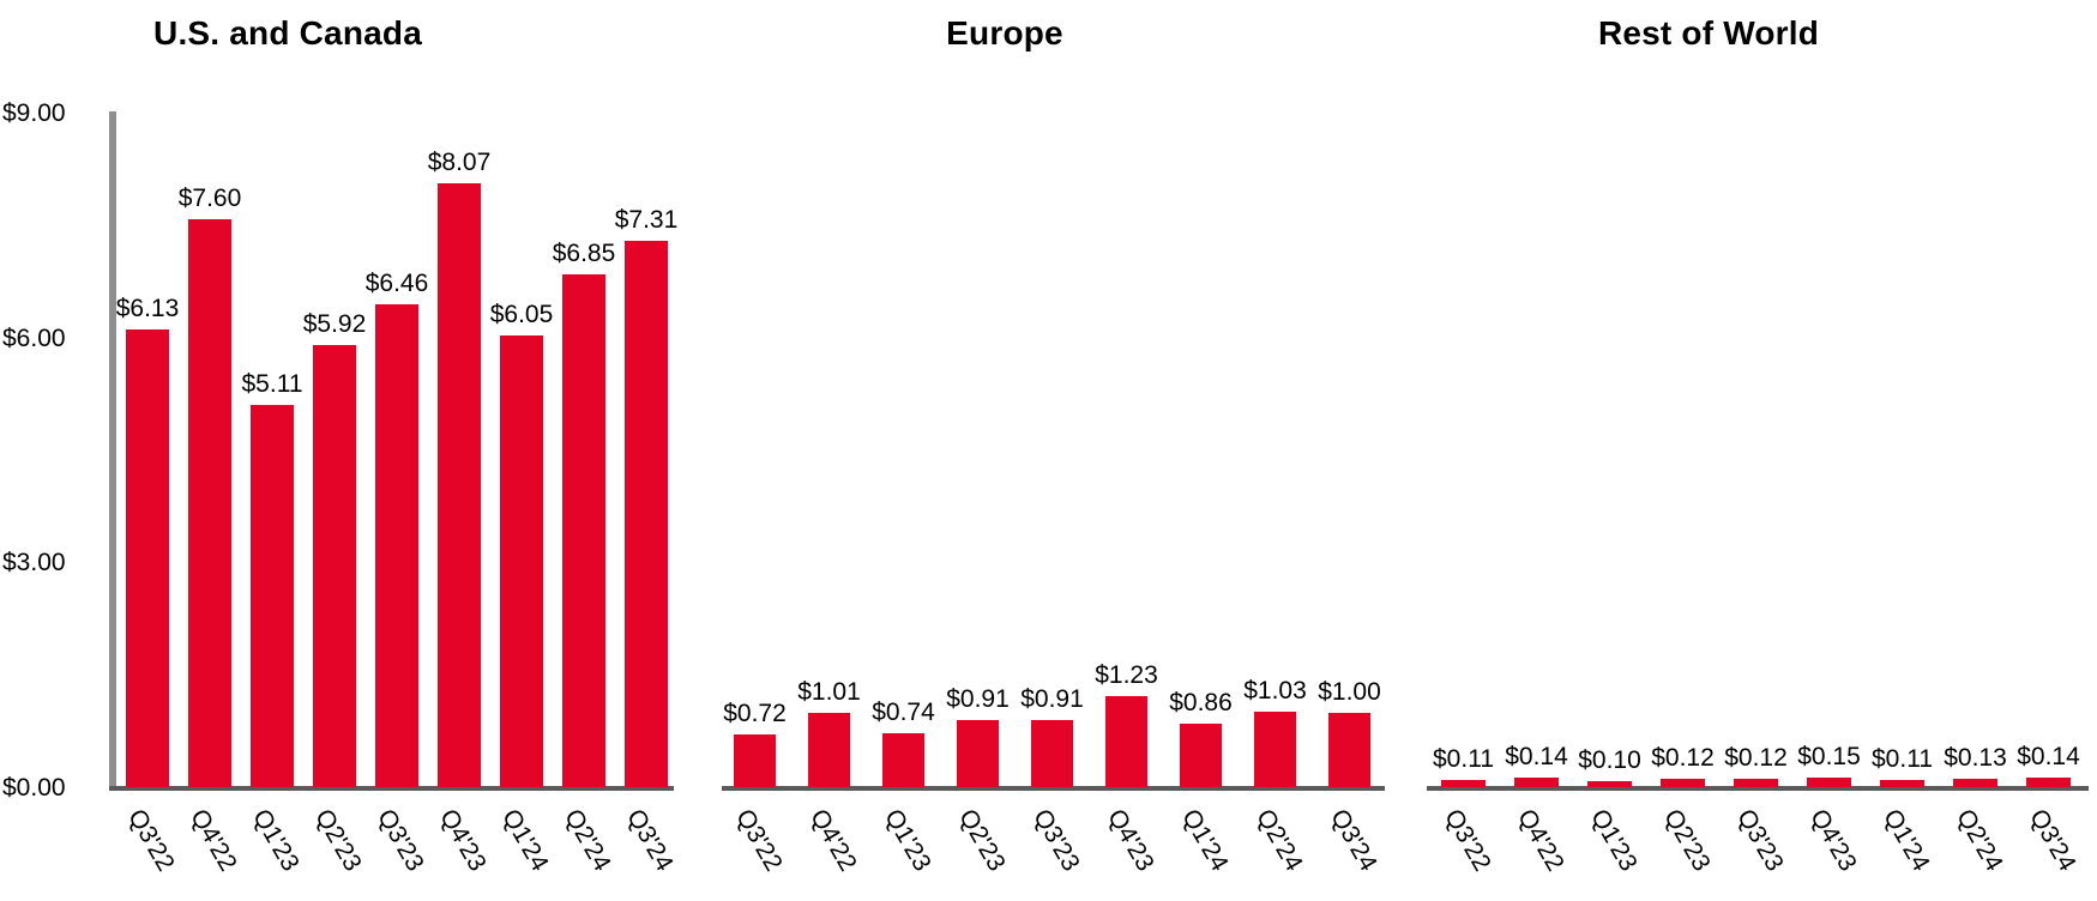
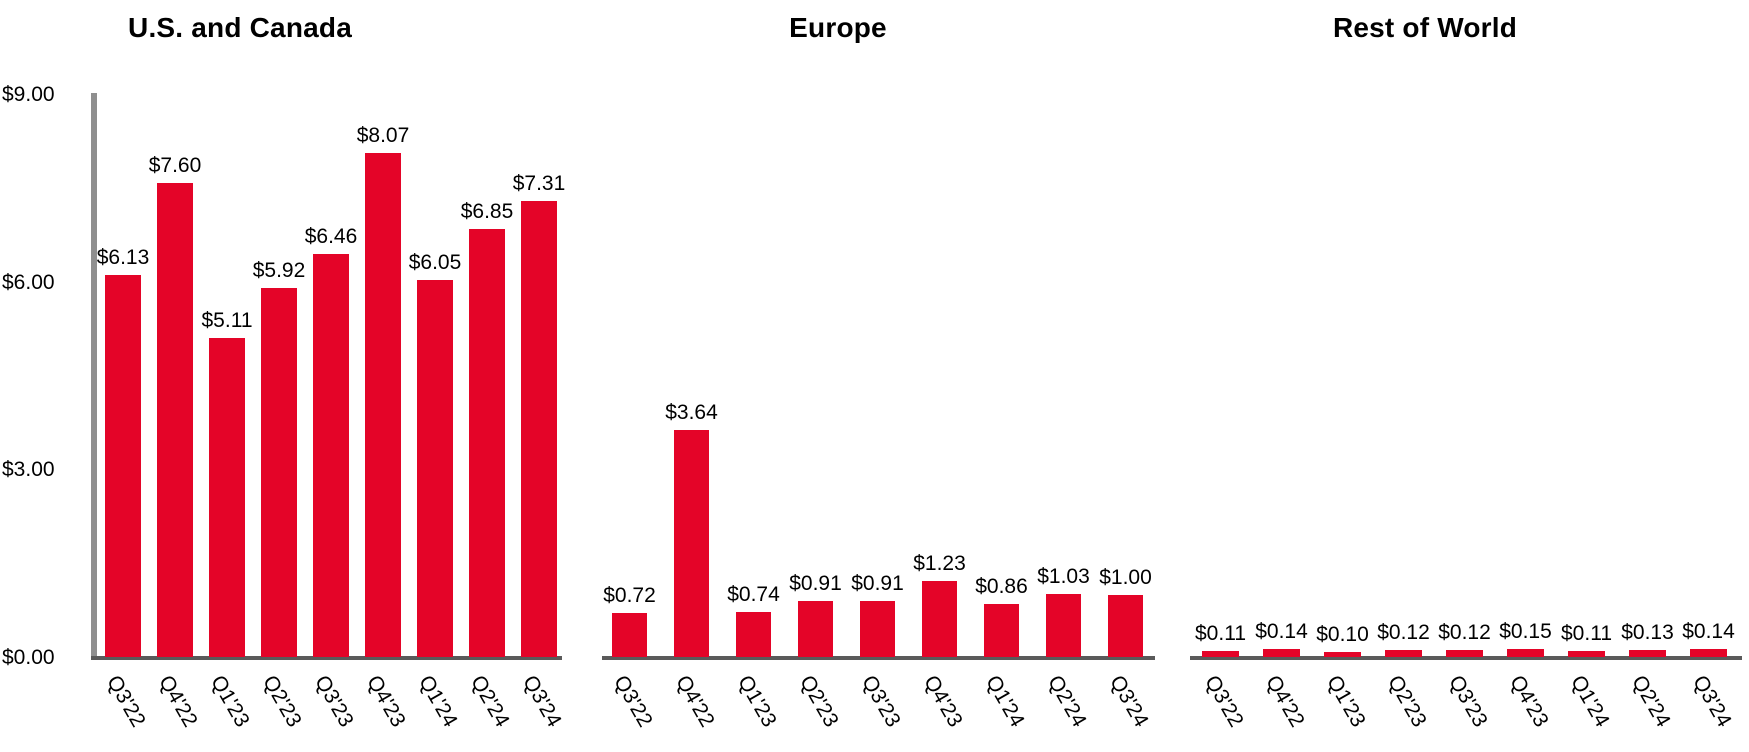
Europe/Q4'22: $1.01 -> $3.64
